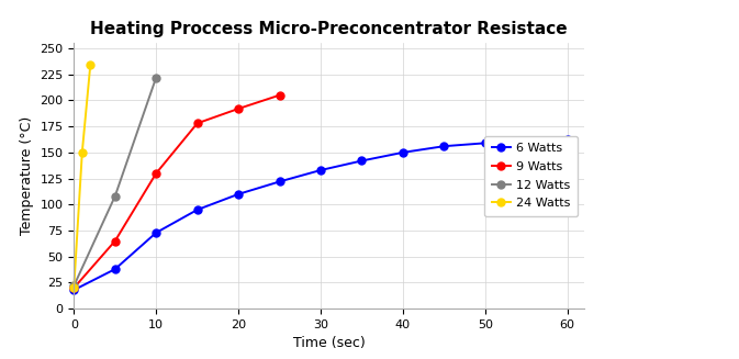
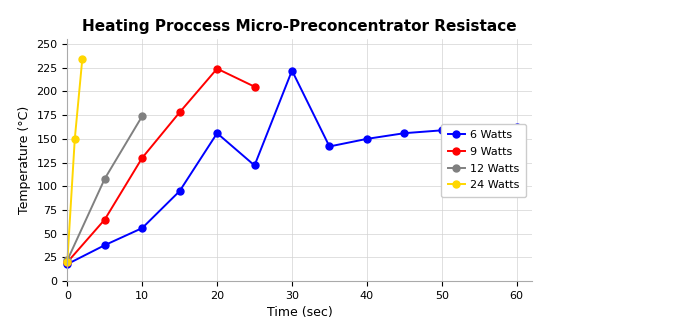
6 Watts/10: 73 -> 56
12 Watts/10: 222 -> 174
6 Watts/20: 110 -> 156
9 Watts/20: 192 -> 224
6 Watts/30: 133 -> 222
